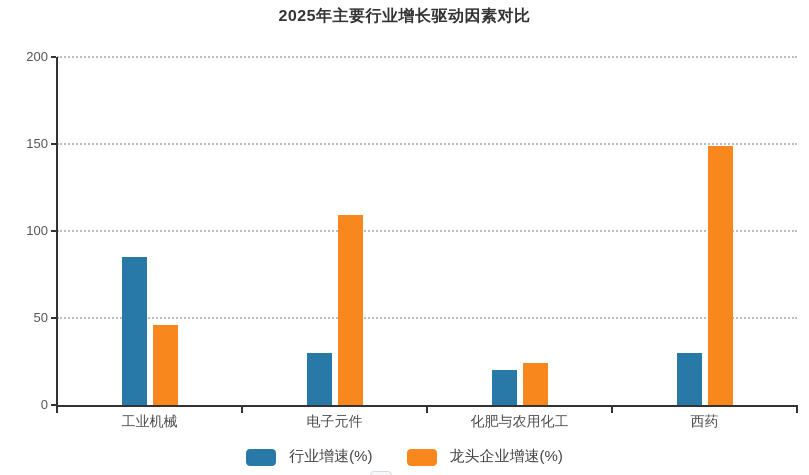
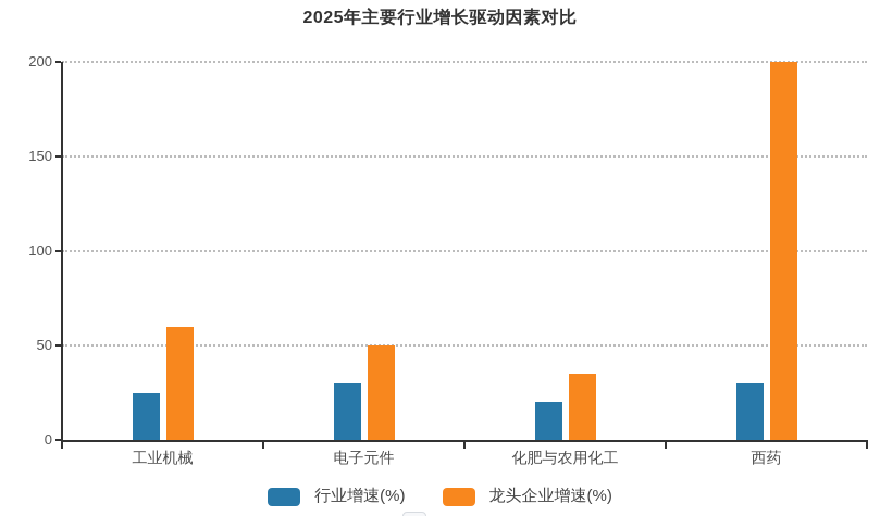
行业增速(%)/工业机械: 85 -> 25
龙头企业增速(%)/工业机械: 46 -> 60
龙头企业增速(%)/电子元件: 109 -> 50
龙头企业增速(%)/化肥与农用化工: 24 -> 35
龙头企业增速(%)/西药: 149 -> 200
